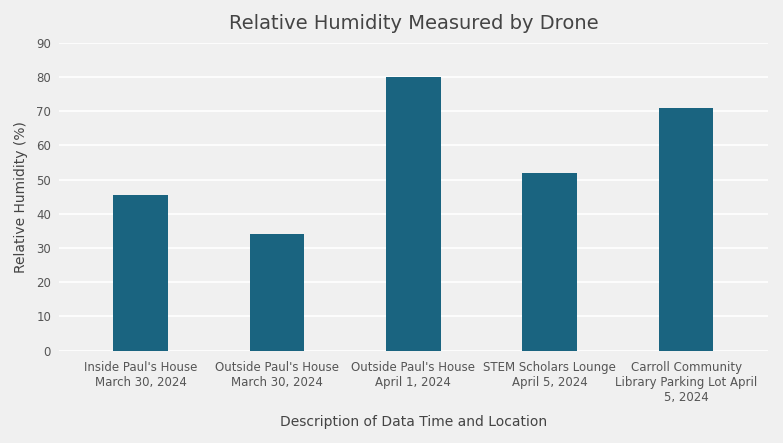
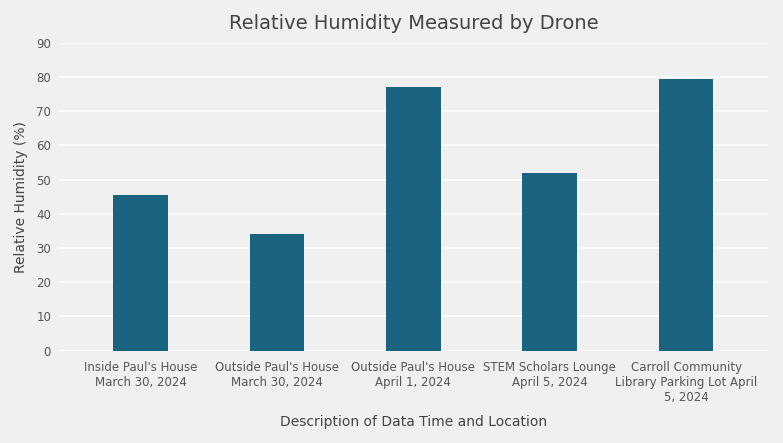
Outside Paul's House April 1, 2024: 80.0 -> 77.0
Carroll Community Library Parking Lot April 5, 2024: 71.0 -> 79.5
